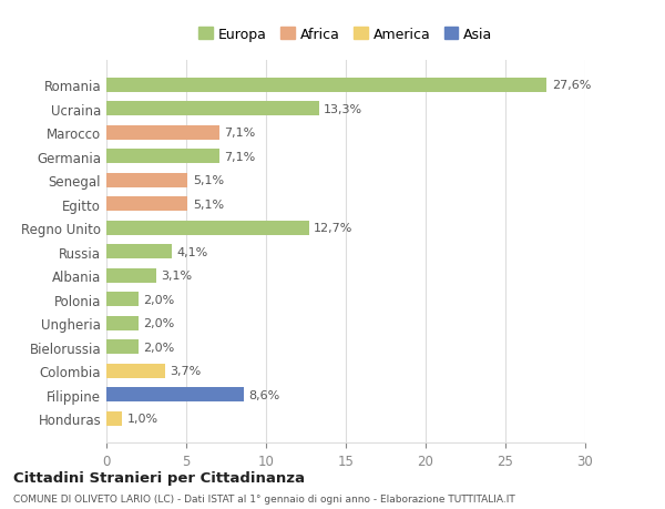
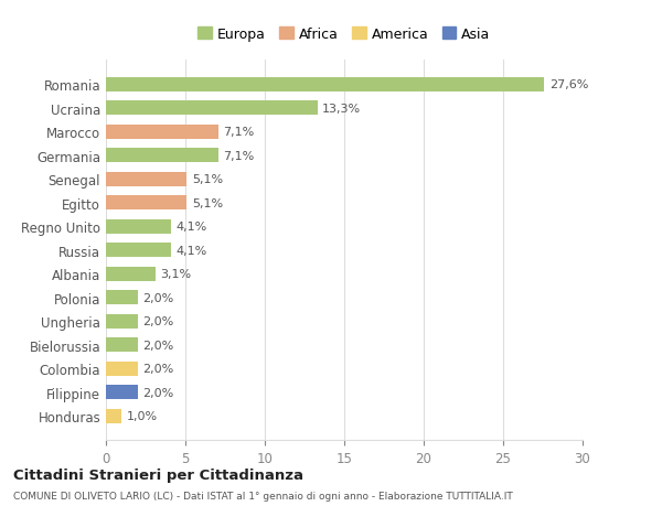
Regno Unito: 12,7% -> 4,1%
Colombia: 3,7% -> 2,0%
Filippine: 8,6% -> 2,0%
